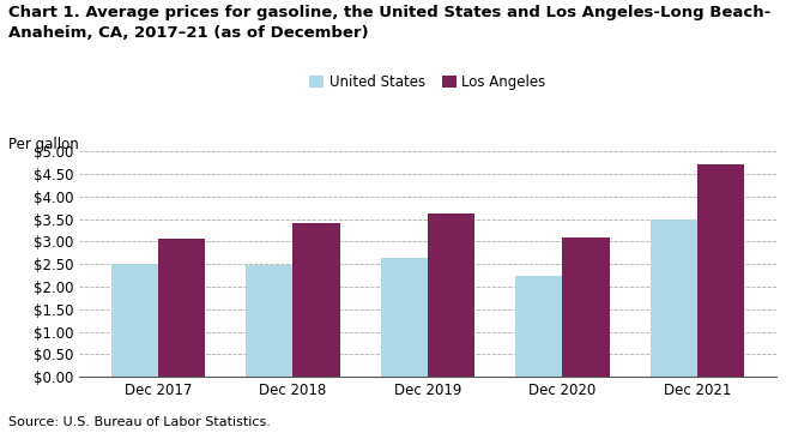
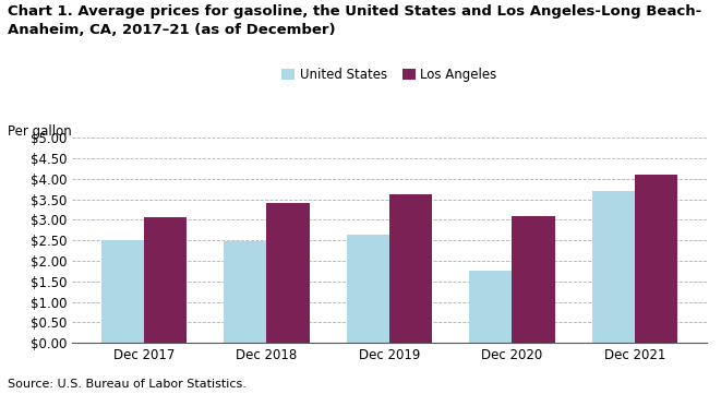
United States/Dec 2020: $2.23 -> $1.75
United States/Dec 2021: $3.49 -> $3.70
Los Angeles/Dec 2021: $4.72 -> $4.10
